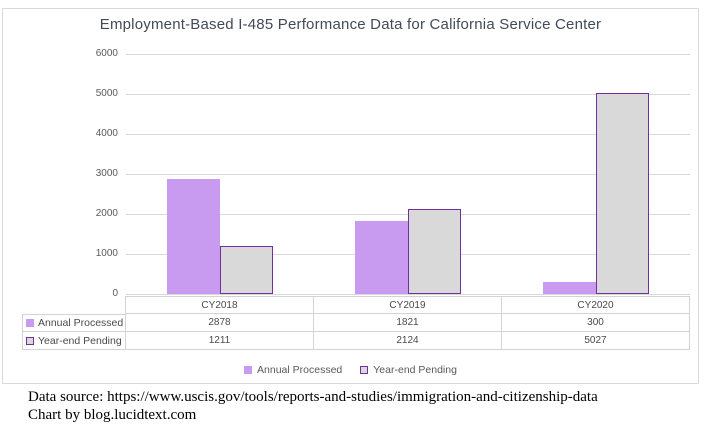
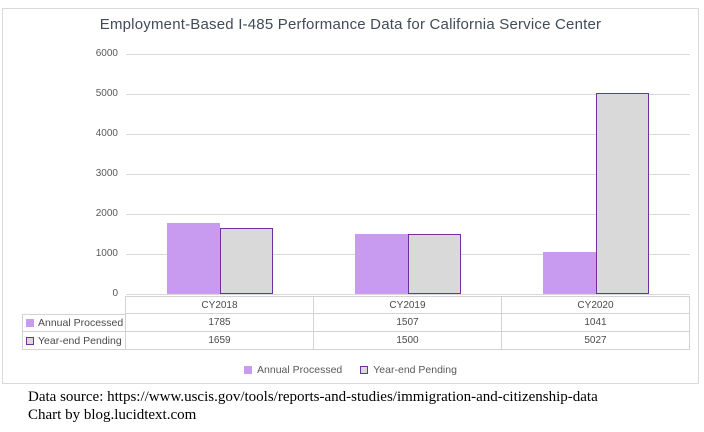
Annual Processed/CY2018: 2878 -> 1785
Year-end Pending/CY2018: 1211 -> 1659
Annual Processed/CY2019: 1821 -> 1507
Year-end Pending/CY2019: 2124 -> 1500
Annual Processed/CY2020: 300 -> 1041
